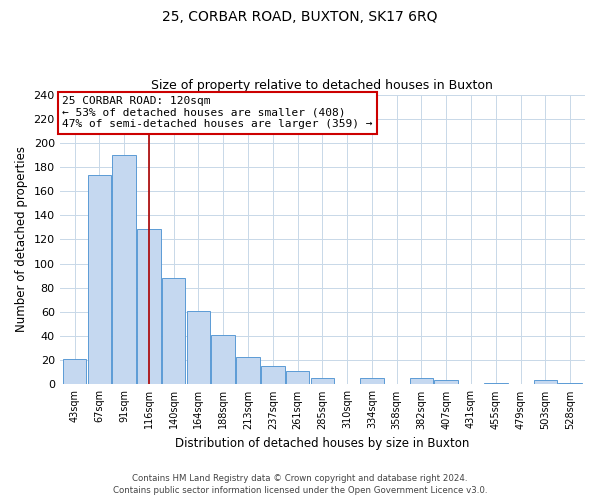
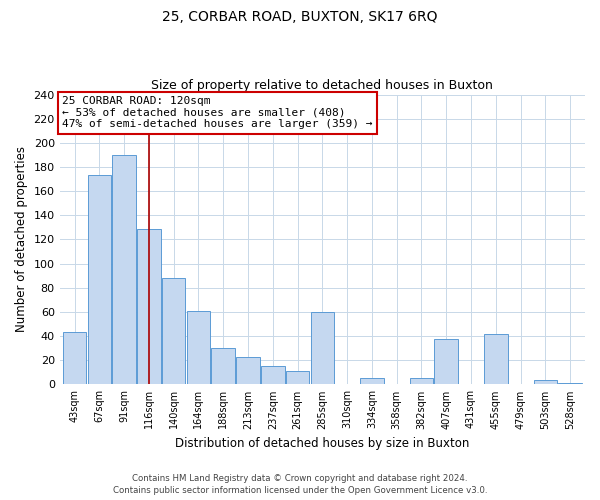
43sqm: 21 -> 43
188sqm: 41 -> 30
285sqm: 5 -> 60
407sqm: 4 -> 38
455sqm: 1 -> 42
